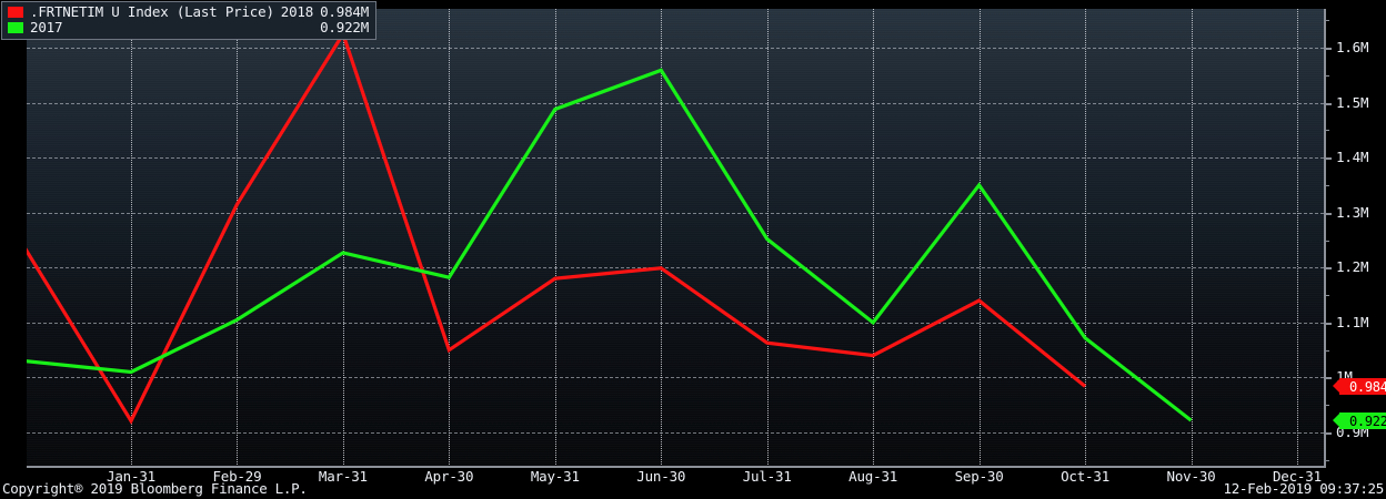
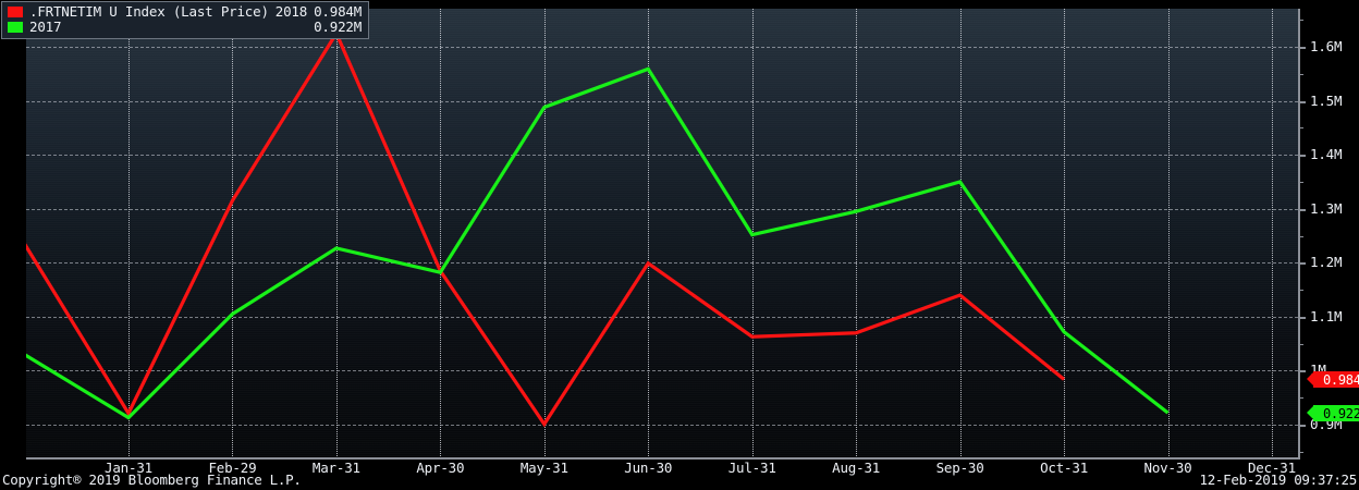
2017/Jan-31: 1.01M -> 0.91M
2018/Apr-30: 1.05M -> 1.19M
2018/May-31: 1.18M -> 0.90M
2018/Aug-31: 1.04M -> 1.07M
2017/Aug-31: 1.10M -> 1.29M
